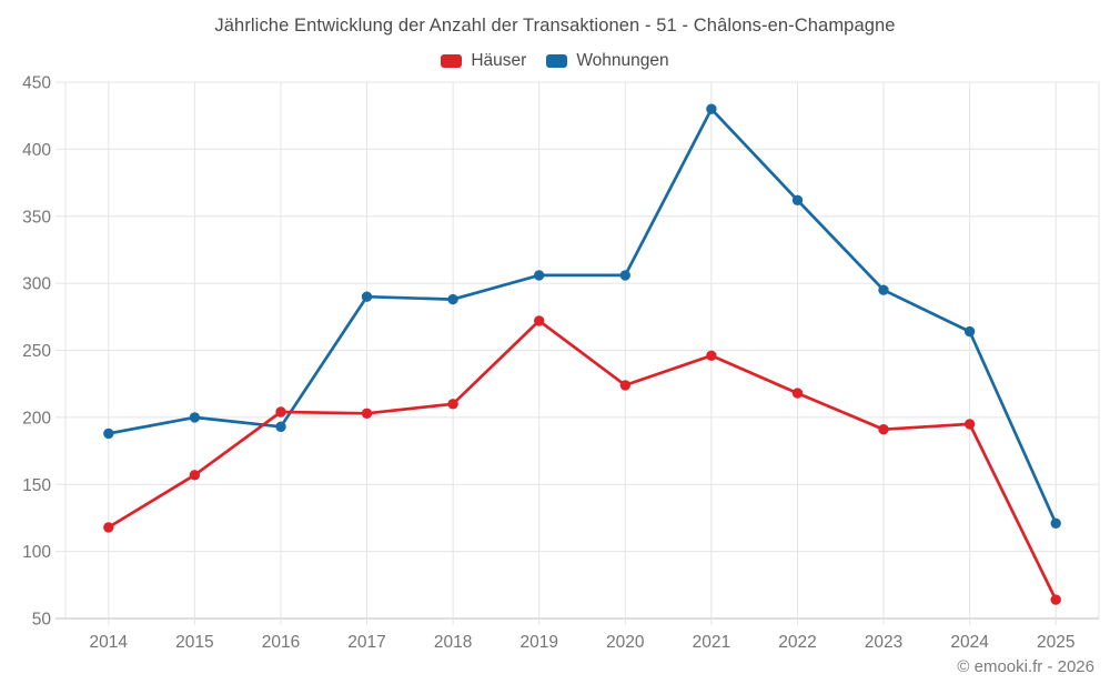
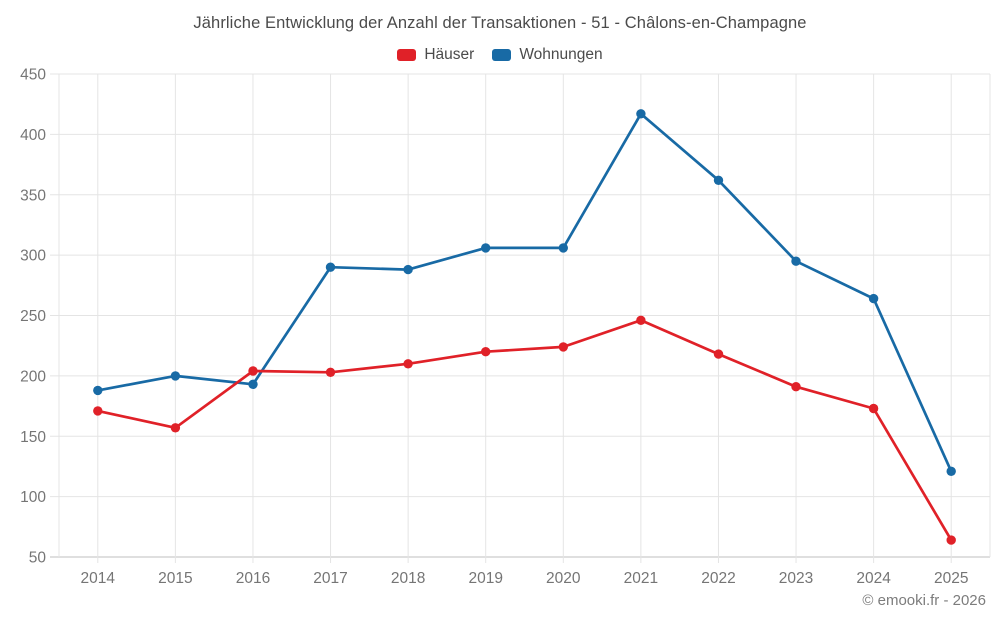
Häuser/2014: 118 -> 171
Häuser/2019: 272 -> 220
Wohnungen/2021: 430 -> 417
Häuser/2024: 195 -> 173
